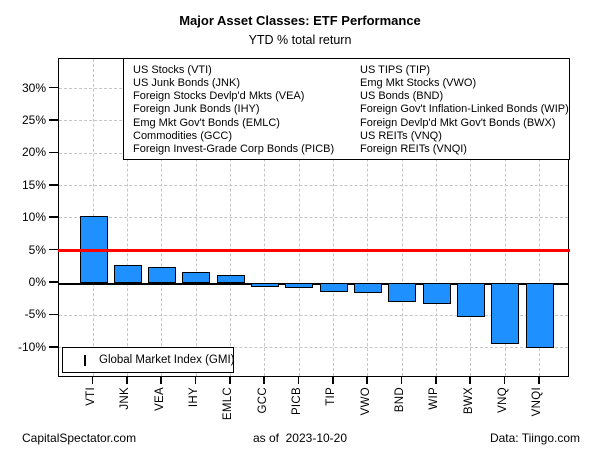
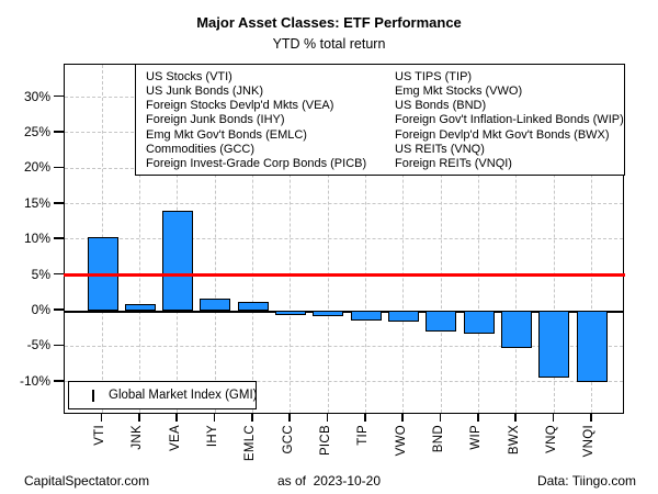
JNK: 3% -> 1%
VEA: 2% -> 14%
